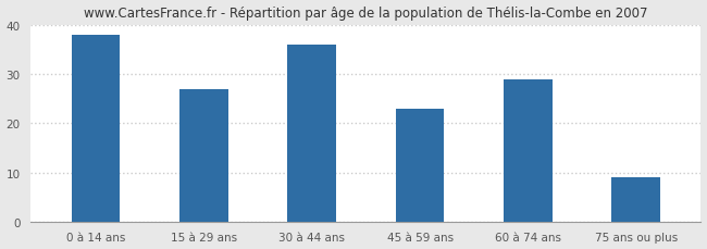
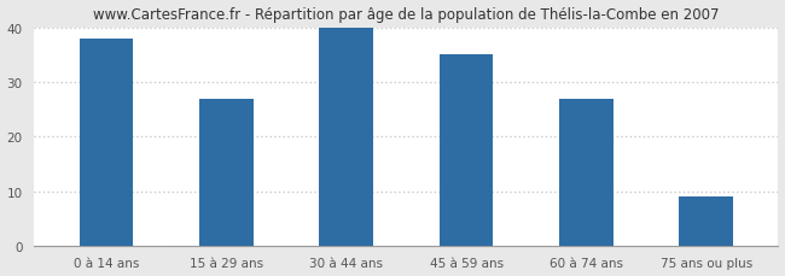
30 à 44 ans: 36 -> 40
45 à 59 ans: 23 -> 35
60 à 74 ans: 29 -> 27
